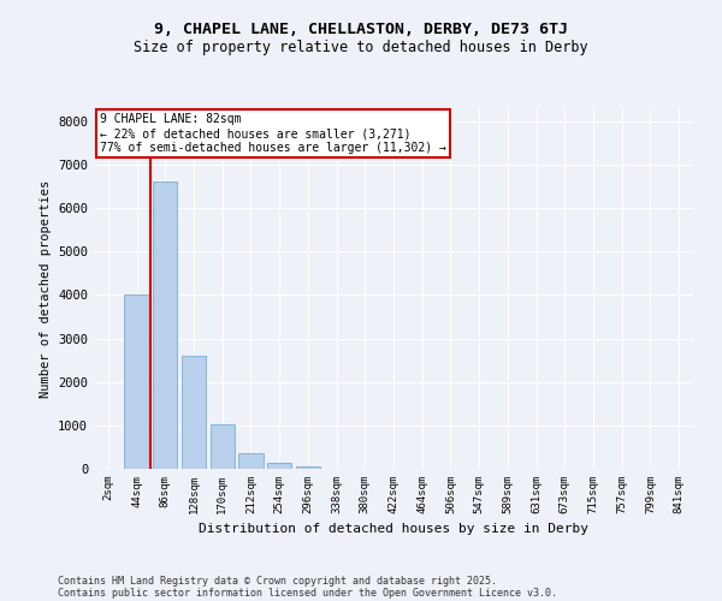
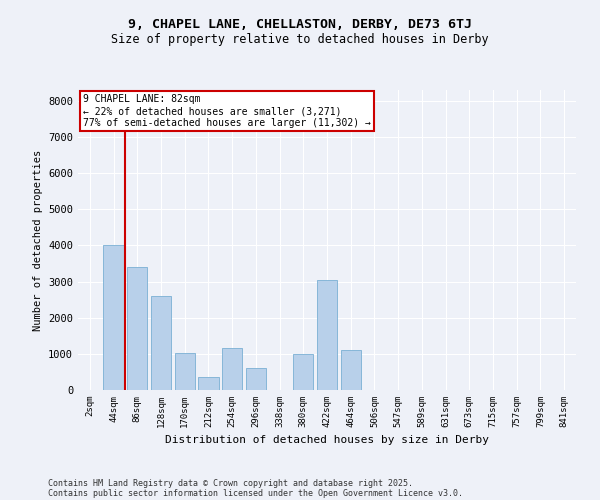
86sqm: 6620 -> 3400
254sqm: 150 -> 1150
296sqm: 50 -> 600
380sqm: 0 -> 1000
422sqm: 0 -> 3050
464sqm: 0 -> 1100
